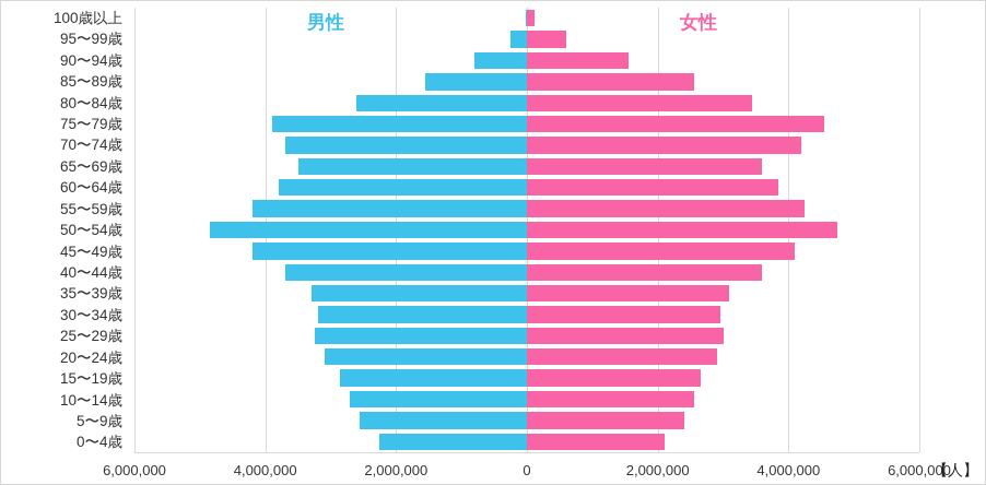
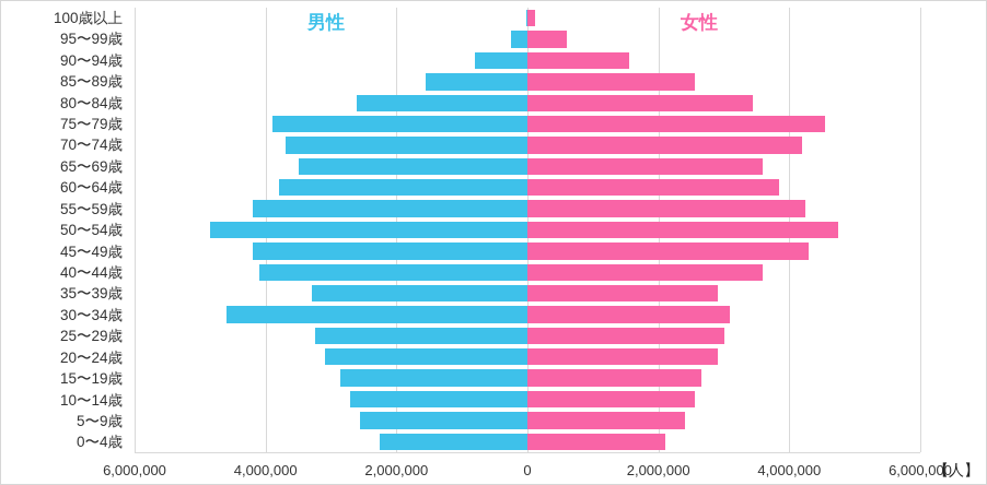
女性/45〜49歳: 4100000 -> 4300000
男性/40〜44歳: 3700000 -> 4100000
女性/35〜39歳: 3100000 -> 2900000
男性/30〜34歳: 3200000 -> 4600000
女性/30〜34歳: 3000000 -> 3100000
